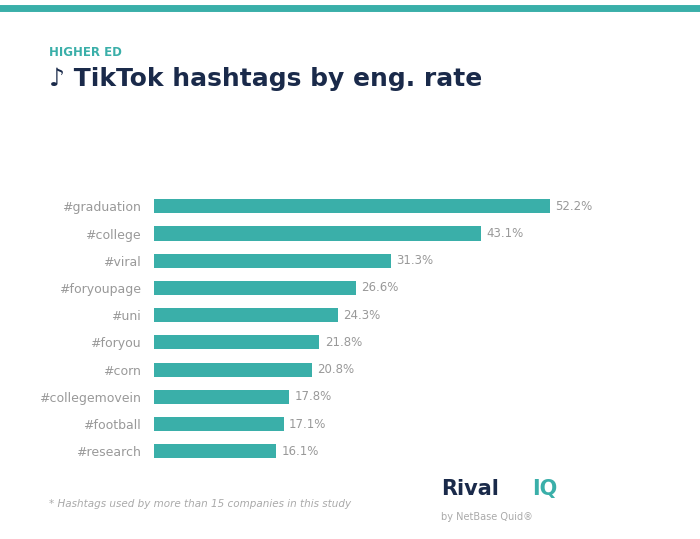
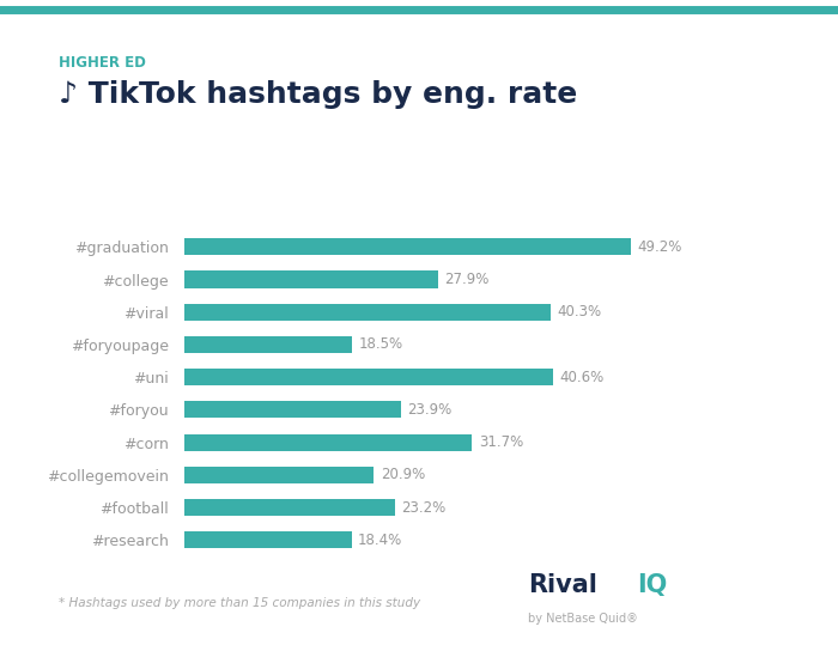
#graduation: 52.2% -> 49.2%
#college: 43.1% -> 27.9%
#viral: 31.3% -> 40.3%
#foryoupage: 26.6% -> 18.5%
#uni: 24.3% -> 40.6%
#foryou: 21.8% -> 23.9%
#corn: 20.8% -> 31.7%
#collegemovein: 17.8% -> 20.9%
#football: 17.1% -> 23.2%
#research: 16.1% -> 18.4%
